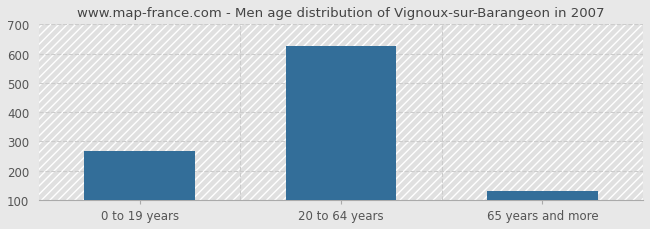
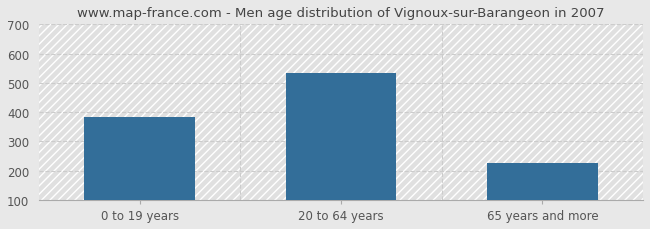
0 to 19 years: 268 -> 385
20 to 64 years: 626 -> 535
65 years and more: 132 -> 225
